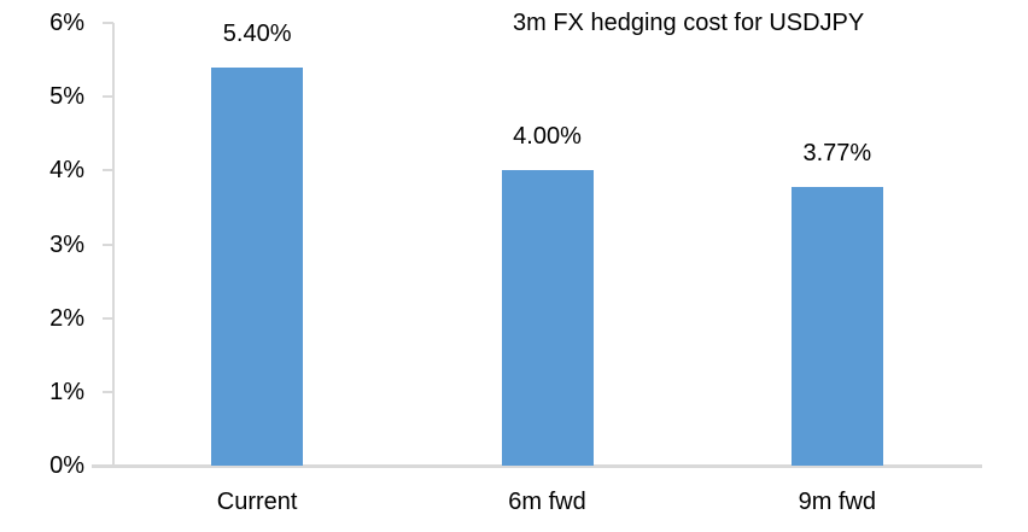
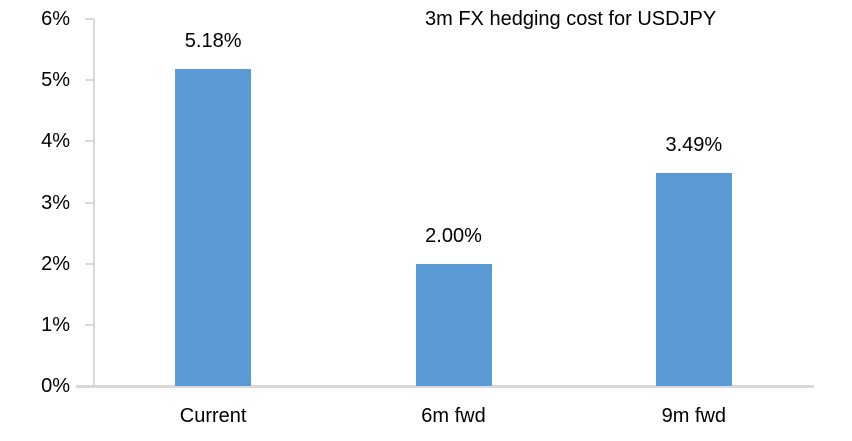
Current: 5.40% -> 5.18%
6m fwd: 4.00% -> 2.00%
9m fwd: 3.77% -> 3.49%
